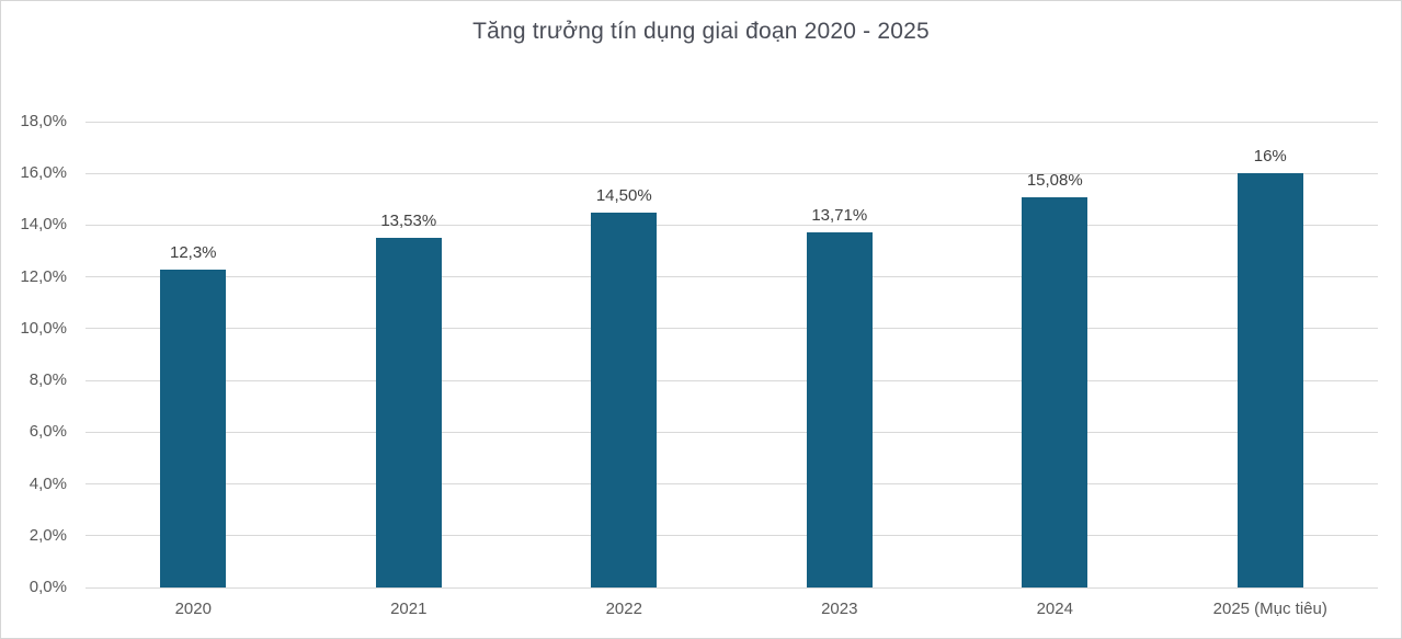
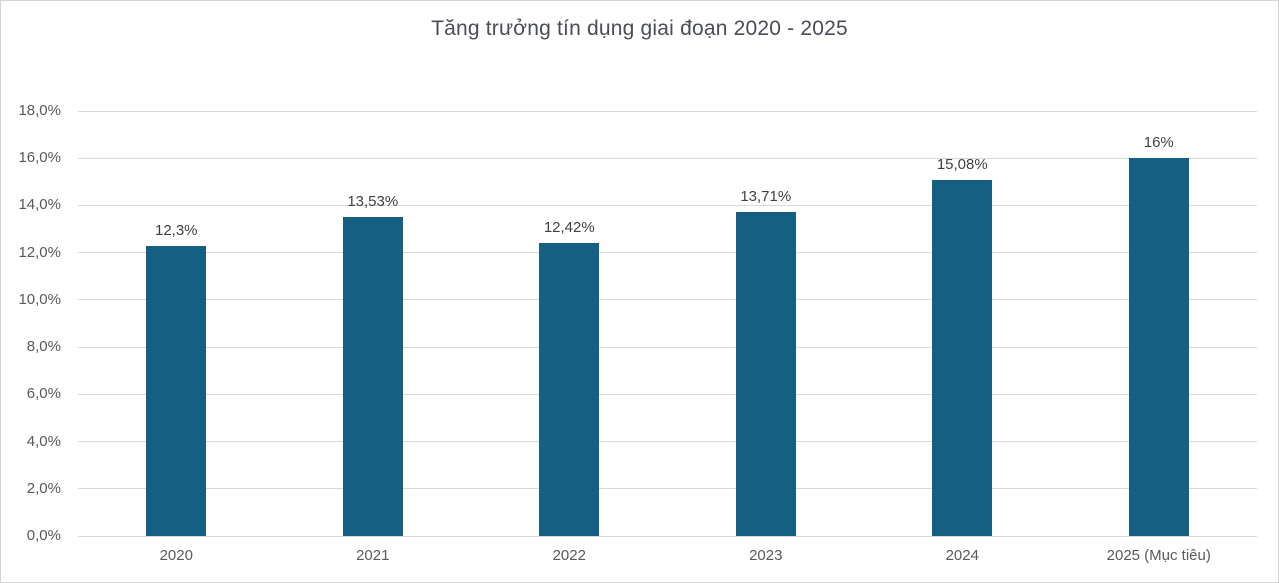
2022: 14,50% -> 12,42%
